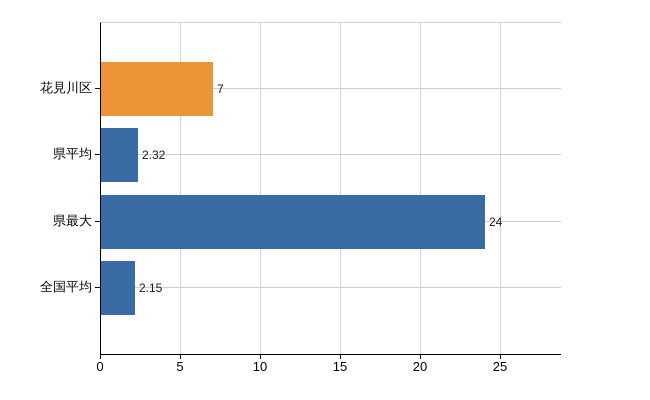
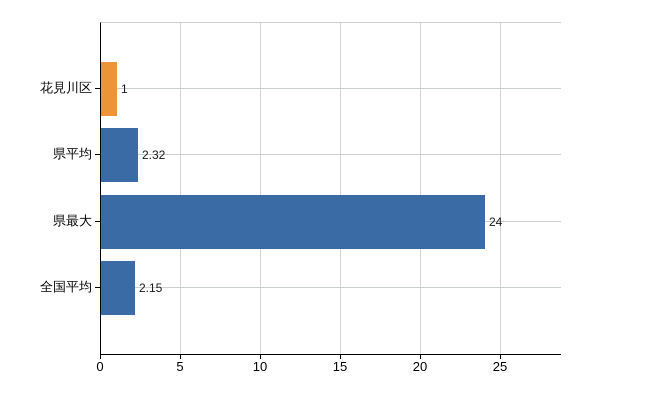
花見川区: 7 -> 1
